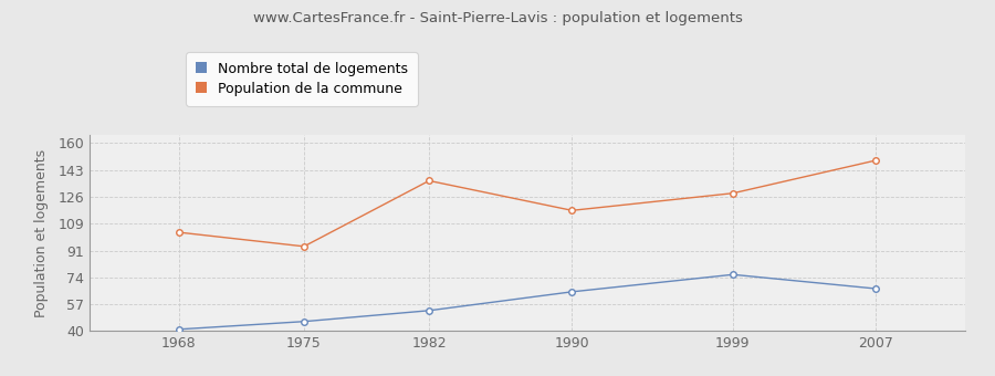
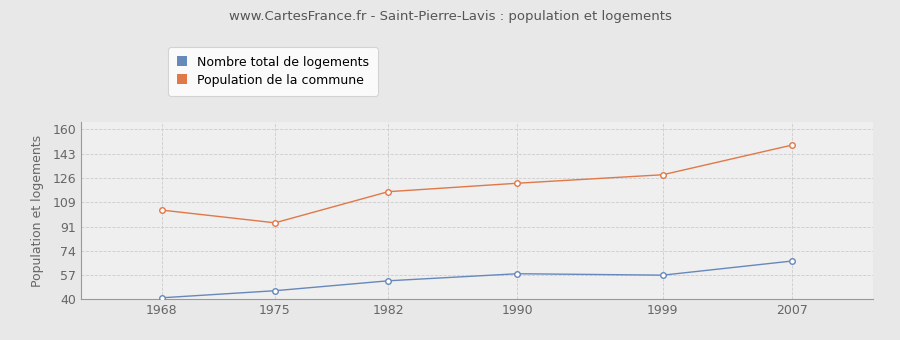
Population de la commune/1982: 136 -> 116
Nombre total de logements/1990: 65 -> 58
Population de la commune/1990: 117 -> 122
Nombre total de logements/1999: 76 -> 57
